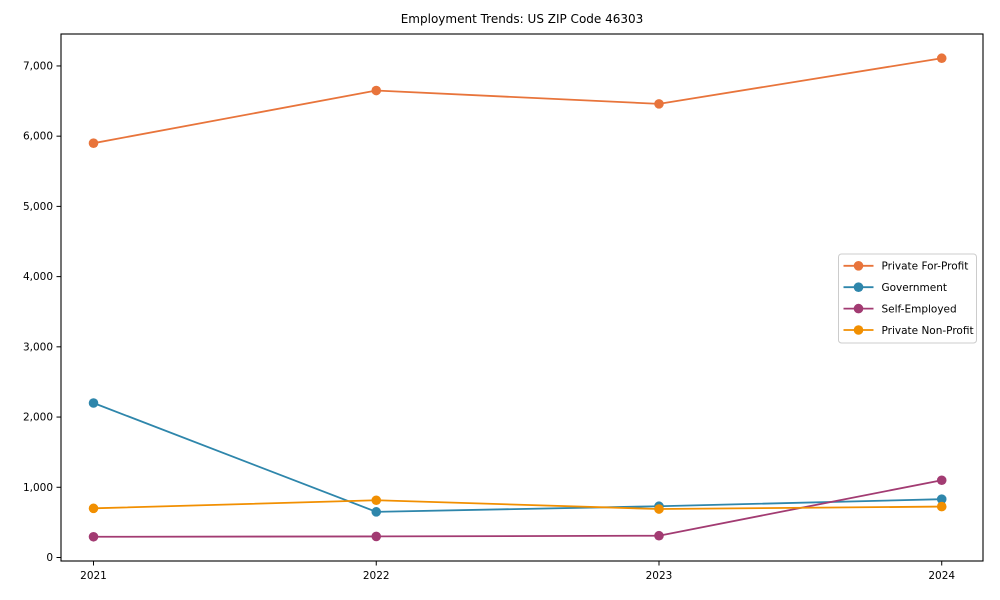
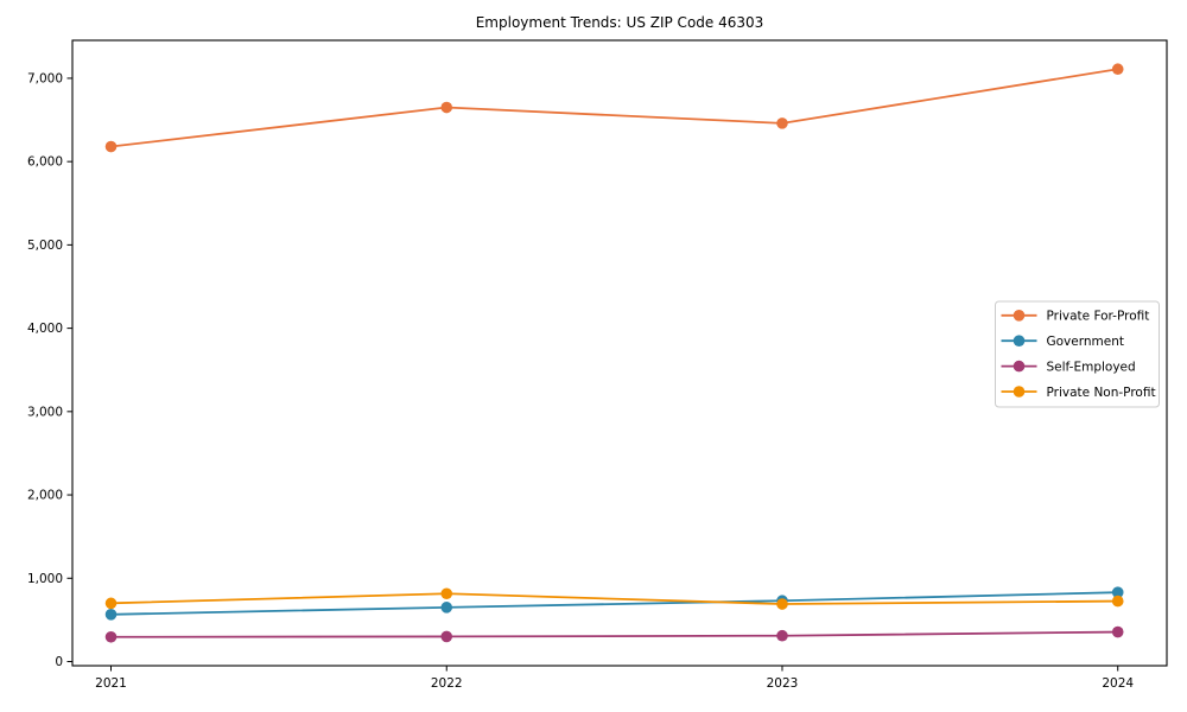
Private For-Profit/2021: 5900 -> 6200
Government/2021: 2200 -> 600
Self-Employed/2024: 1100 -> 400
